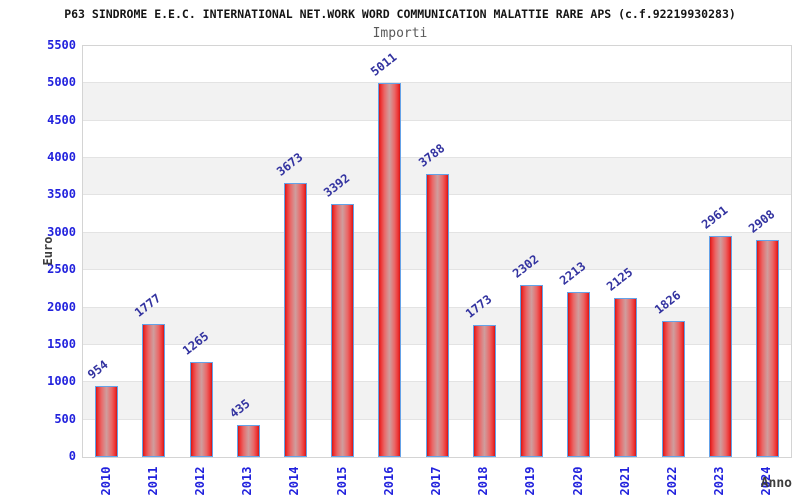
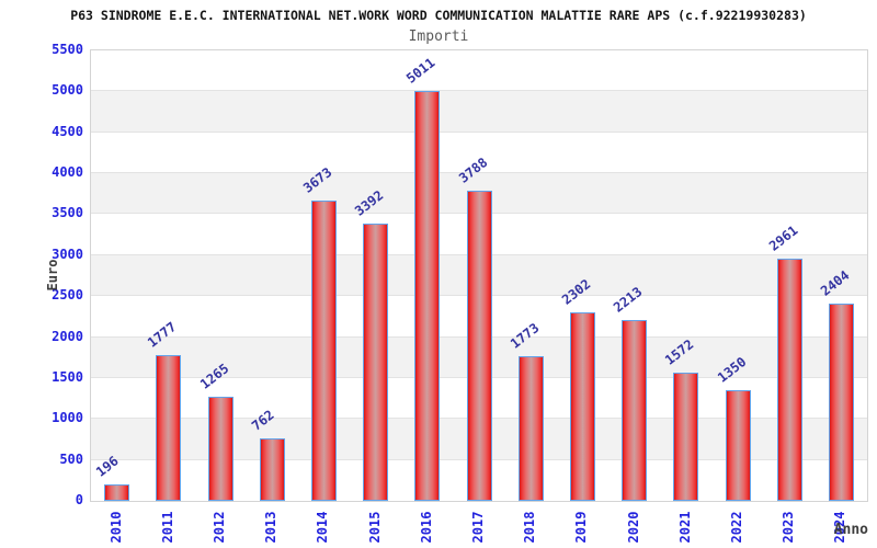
2010: 954 -> 196
2013: 435 -> 762
2021: 2125 -> 1572
2022: 1826 -> 1350
2024: 2908 -> 2404
